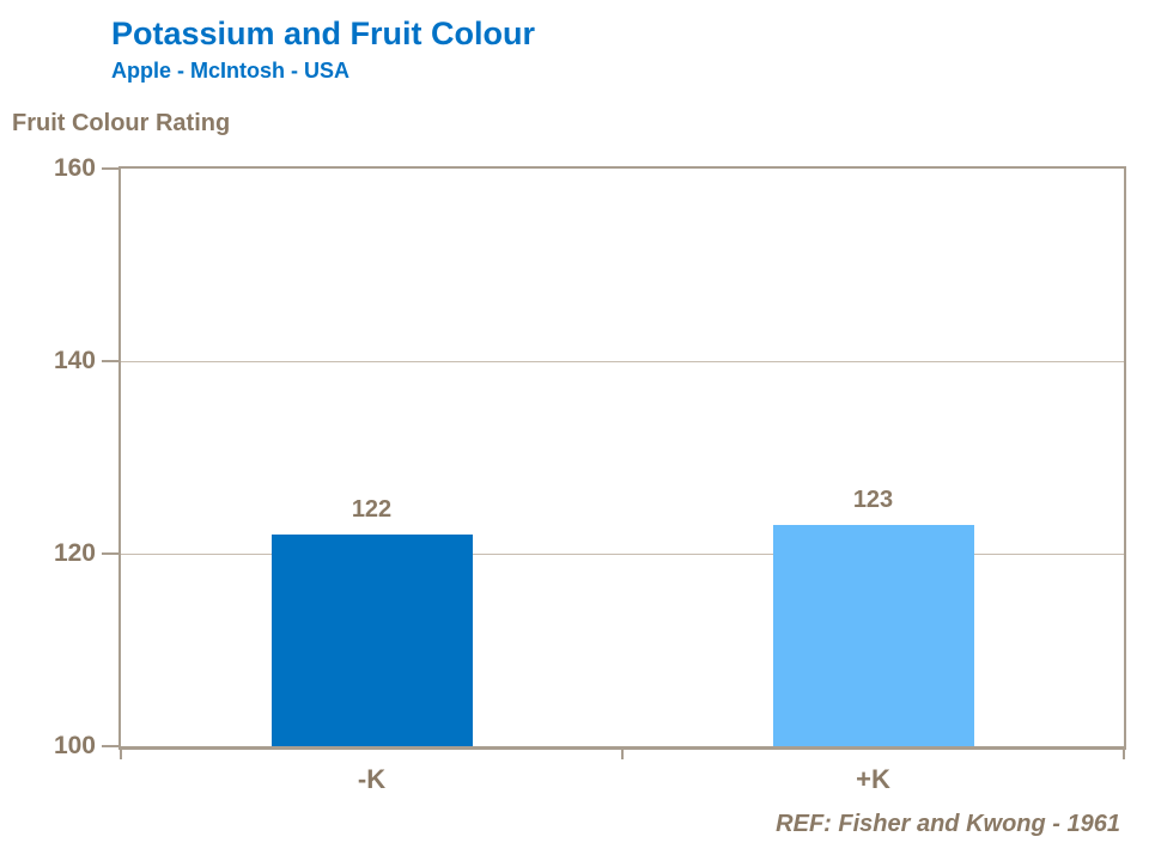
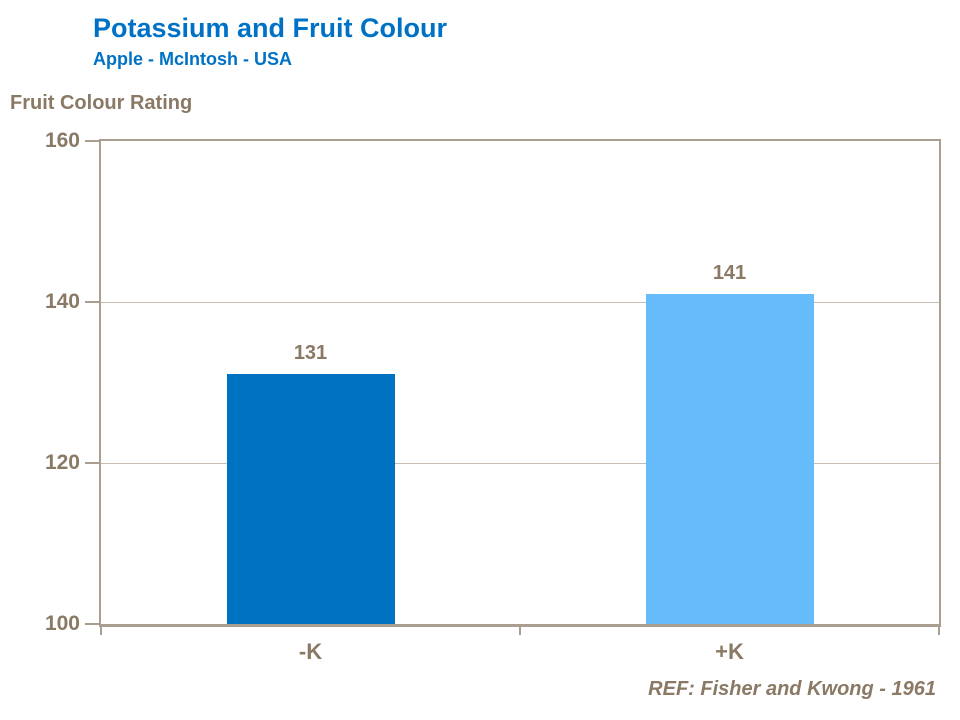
-K: 122 -> 131
+K: 123 -> 141
